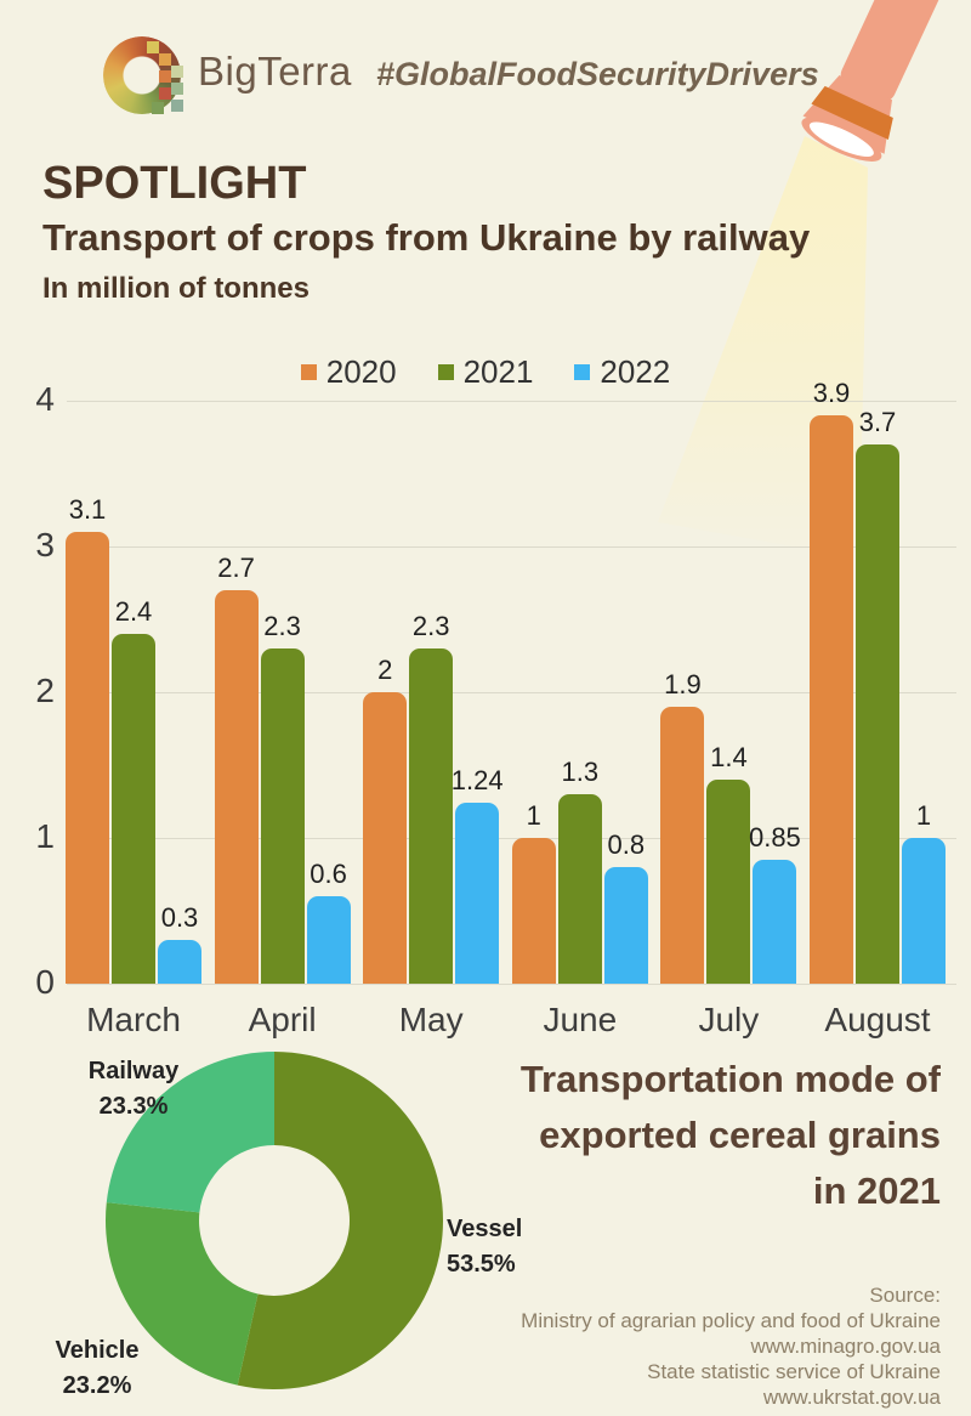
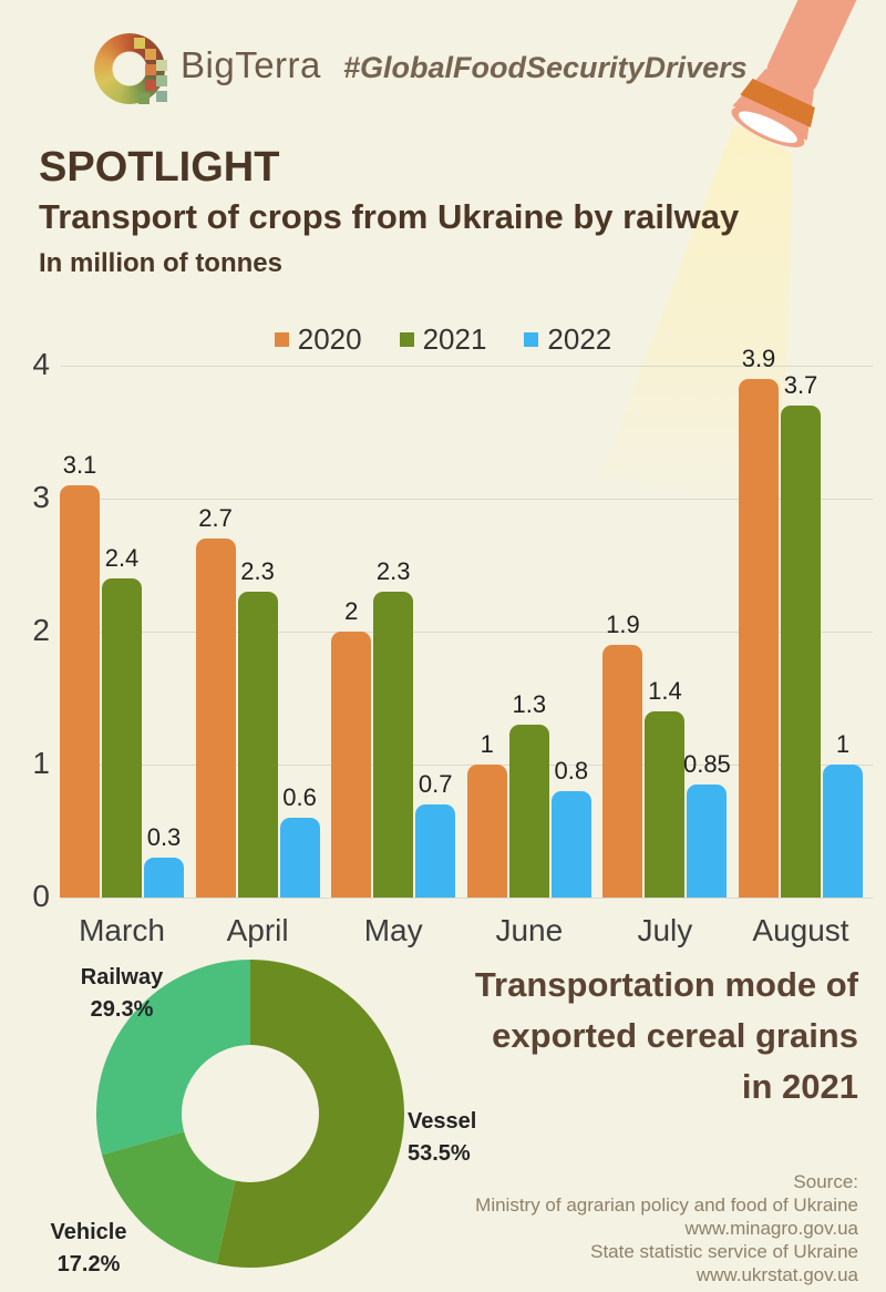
Transport of crops from Ukraine by railway/2022/May: 1.24 -> 0.7
Transportation mode of exported cereal grains in 2021/Vehicle: 23.2% -> 17.2%
Transportation mode of exported cereal grains in 2021/Railway: 23.3% -> 29.3%
